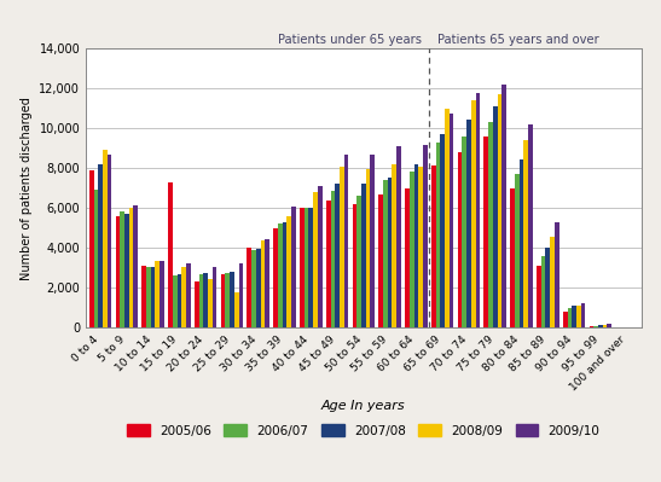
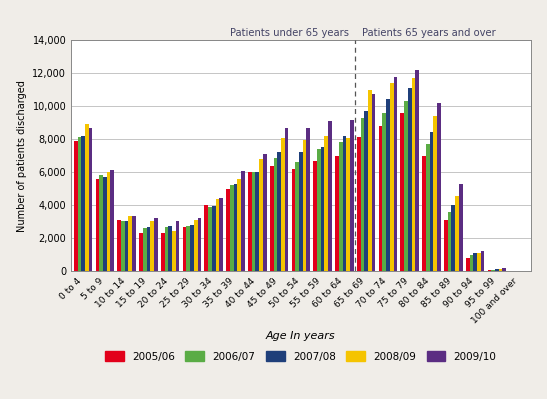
2006/07/0 to 4: 6,900 -> 8,100
2005/06/15 to 19: 7,300 -> 2,300
2008/09/25 to 29: 1,800 -> 3,100
